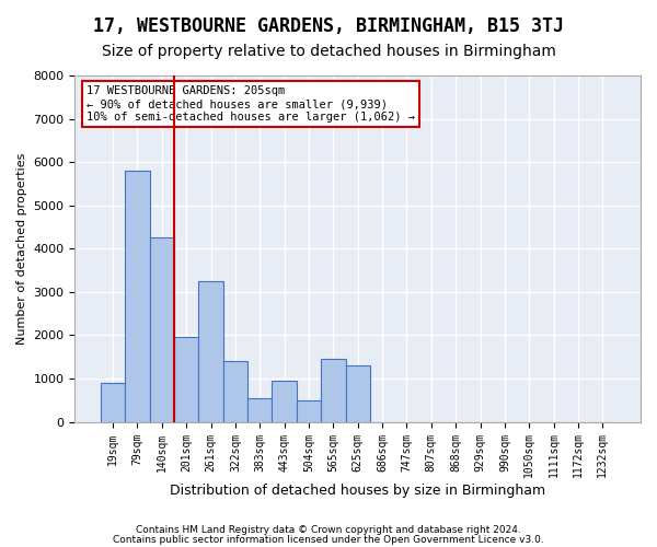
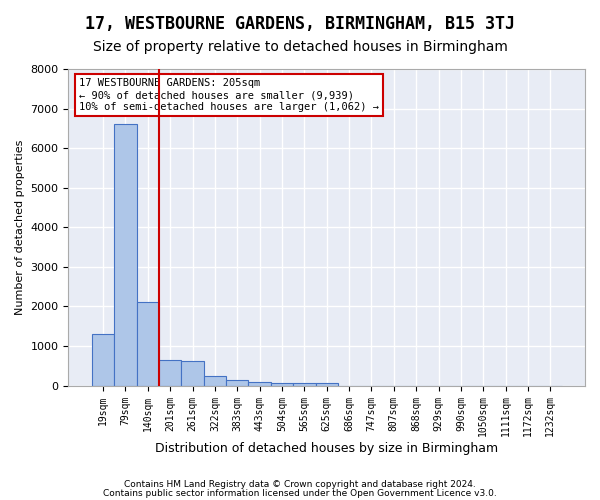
19sqm: 900 -> 1300
79sqm: 5800 -> 6600
140sqm: 4250 -> 2100
201sqm: 1950 -> 650
261sqm: 3250 -> 630
322sqm: 1400 -> 250
383sqm: 550 -> 130
443sqm: 950 -> 100
504sqm: 500 -> 80
565sqm: 1450 -> 60
625sqm: 1300 -> 60
